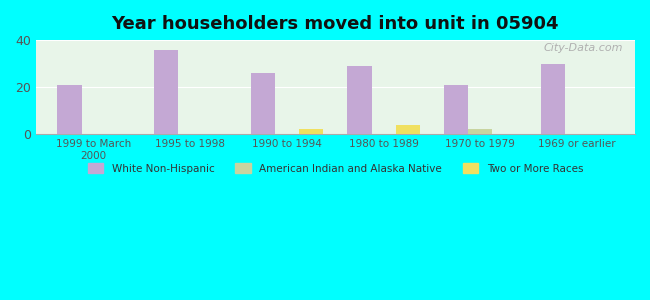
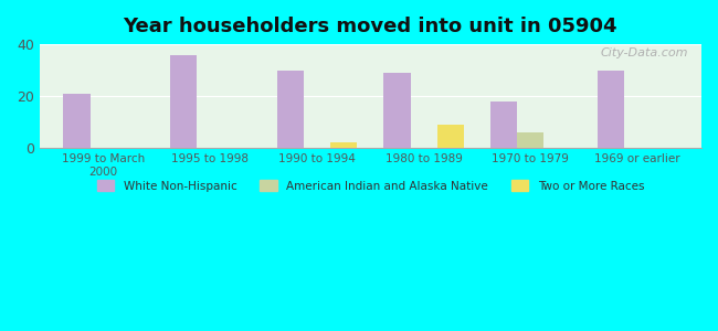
White Non-Hispanic/1990 to 1994: 26 -> 30
Two or More Races/1980 to 1989: 4 -> 9
White Non-Hispanic/1970 to 1979: 21 -> 18
American Indian and Alaska Native/1970 to 1979: 2 -> 6
